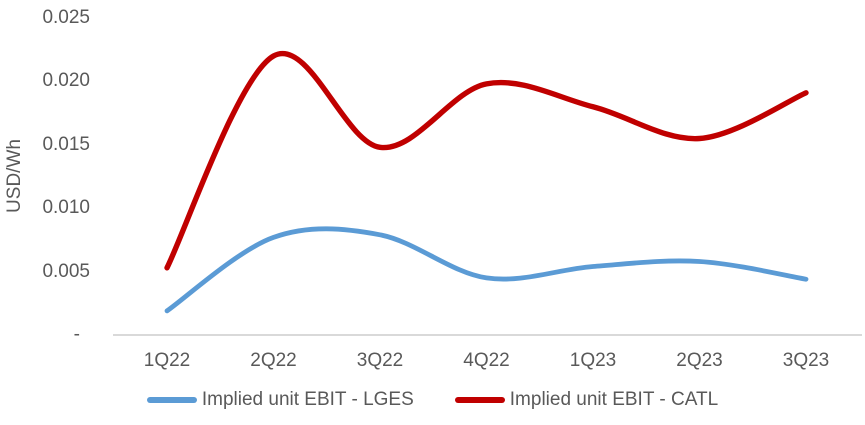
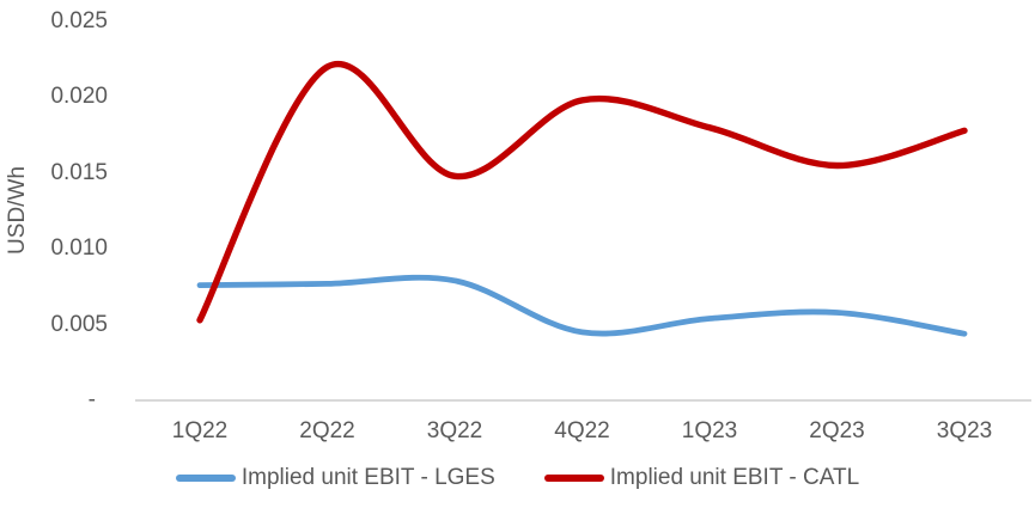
Implied unit EBIT - LGES/1Q22: 0.0019 -> 0.0076
Implied unit EBIT - CATL/3Q23: 0.0191 -> 0.0178
